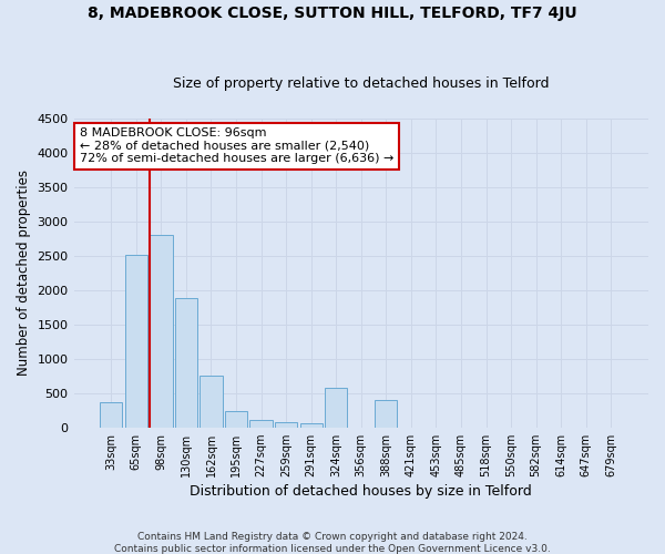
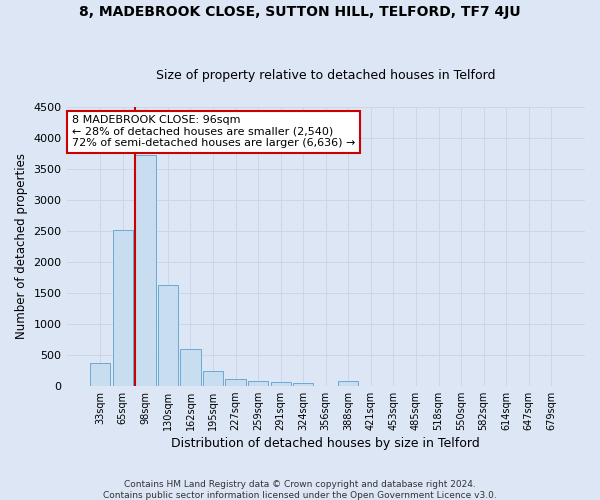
98sqm: 2800 -> 3720
130sqm: 1880 -> 1620
162sqm: 760 -> 600
324sqm: 580 -> 40
388sqm: 400 -> 70
